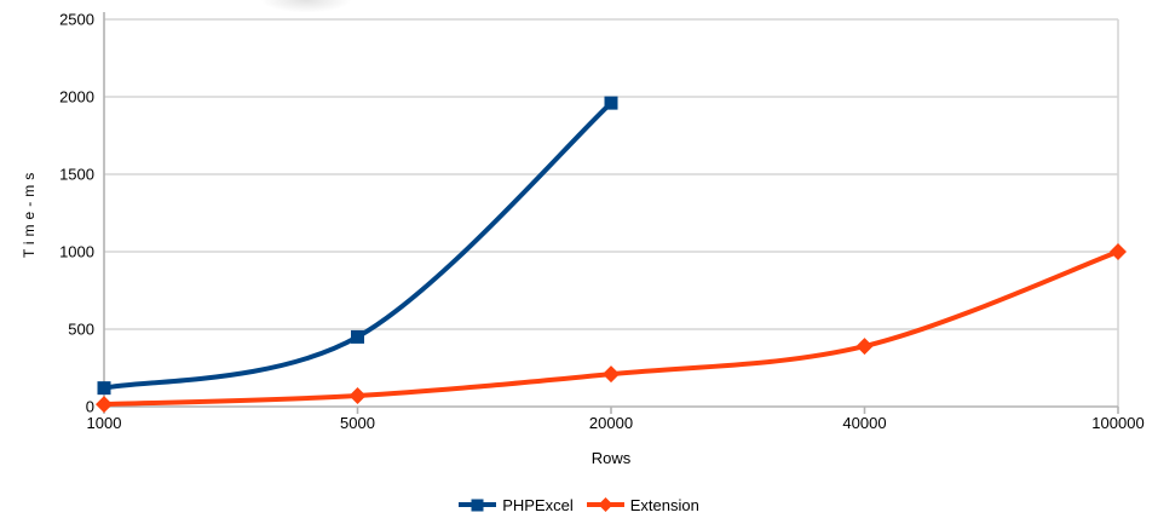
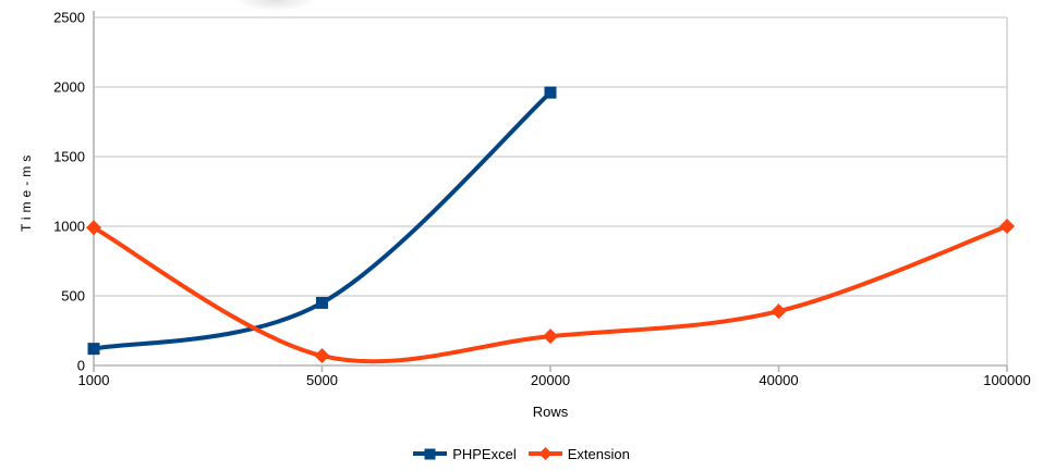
Extension/1000: 20 -> 990
